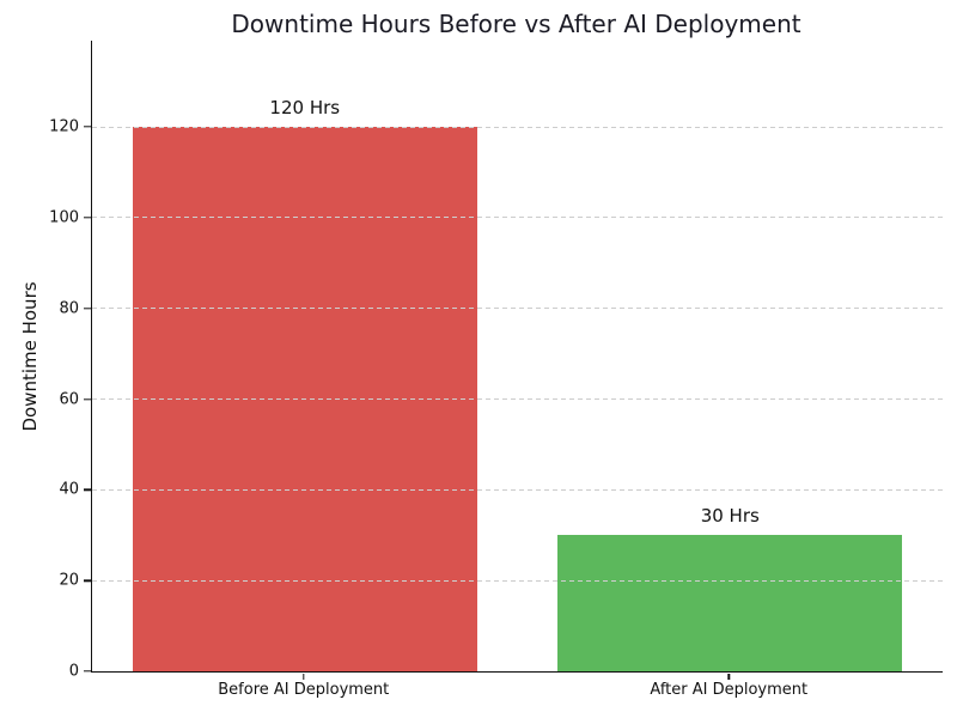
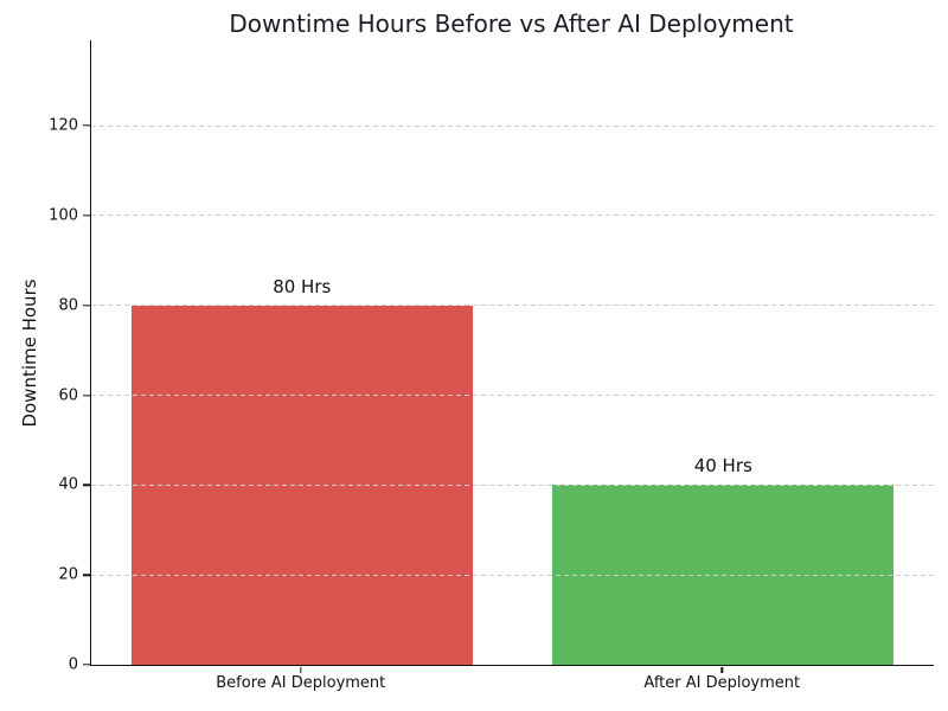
Before AI Deployment: 120 -> 80
After AI Deployment: 30 -> 40
